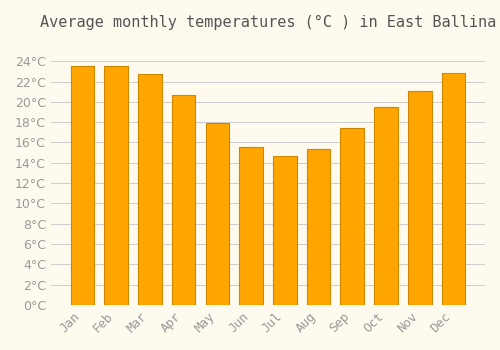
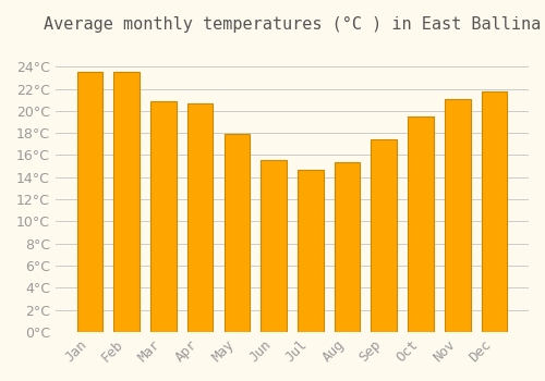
Mar: 22.7°C -> 20.9°C
Dec: 22.8°C -> 21.8°C
